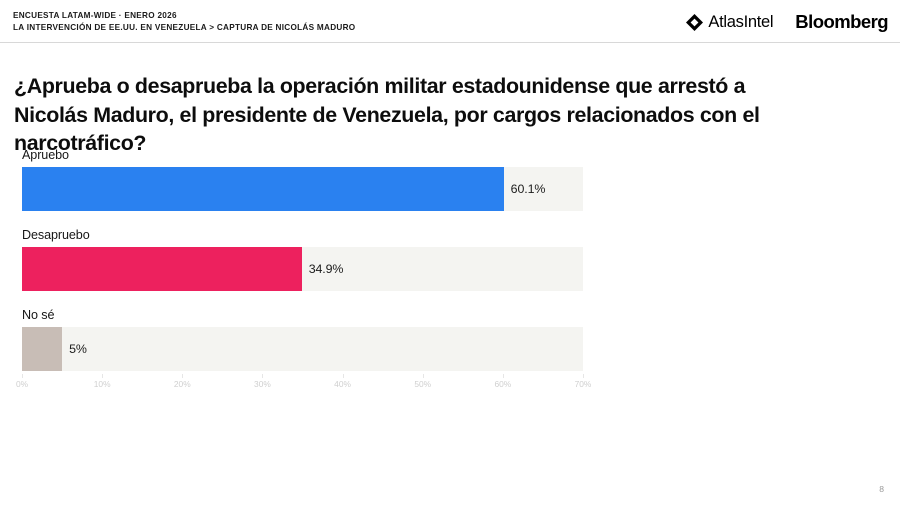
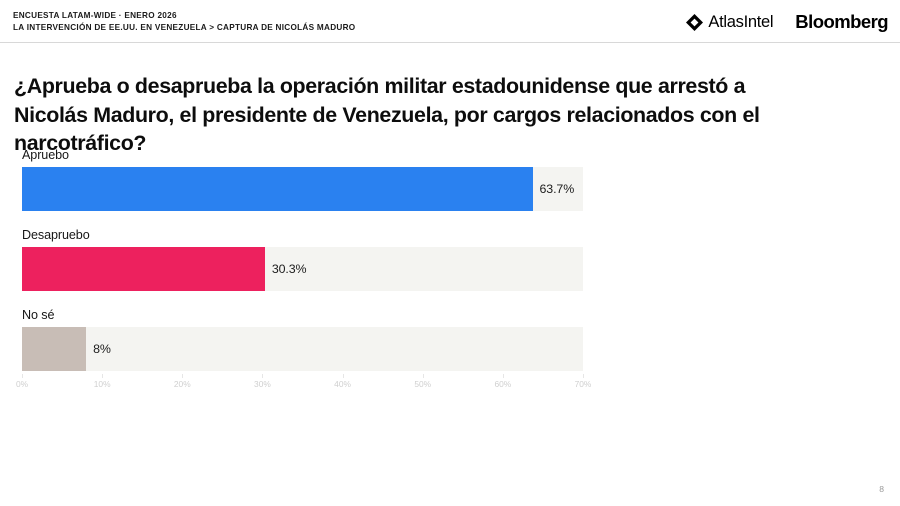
Apruebo: 60.1% -> 63.7%
Desapruebo: 34.9% -> 30.3%
No sé: 5% -> 8%
